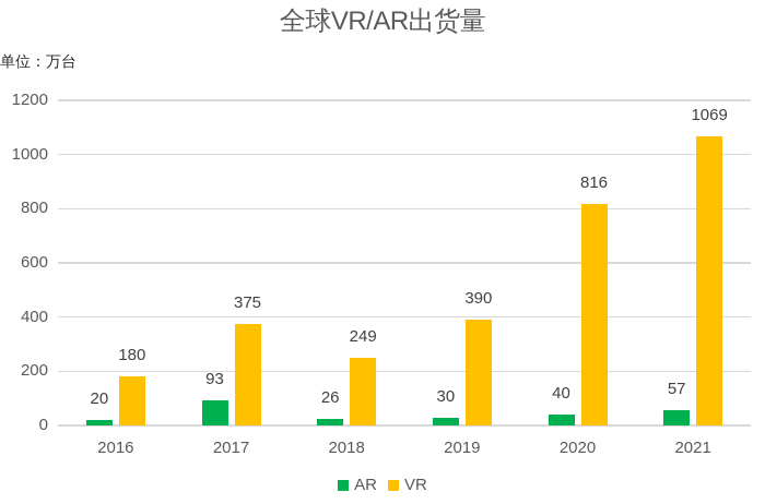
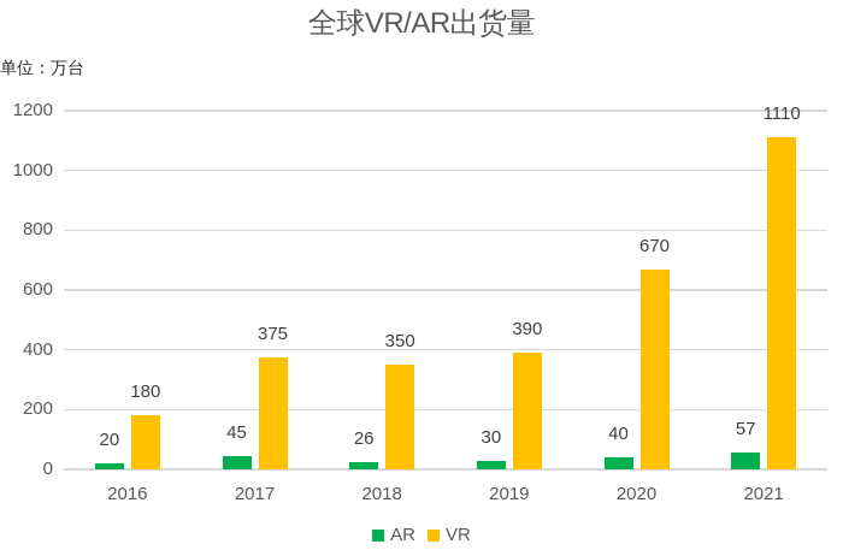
AR/2017: 93 -> 45
VR/2018: 249 -> 350
VR/2020: 816 -> 670
VR/2021: 1069 -> 1110
